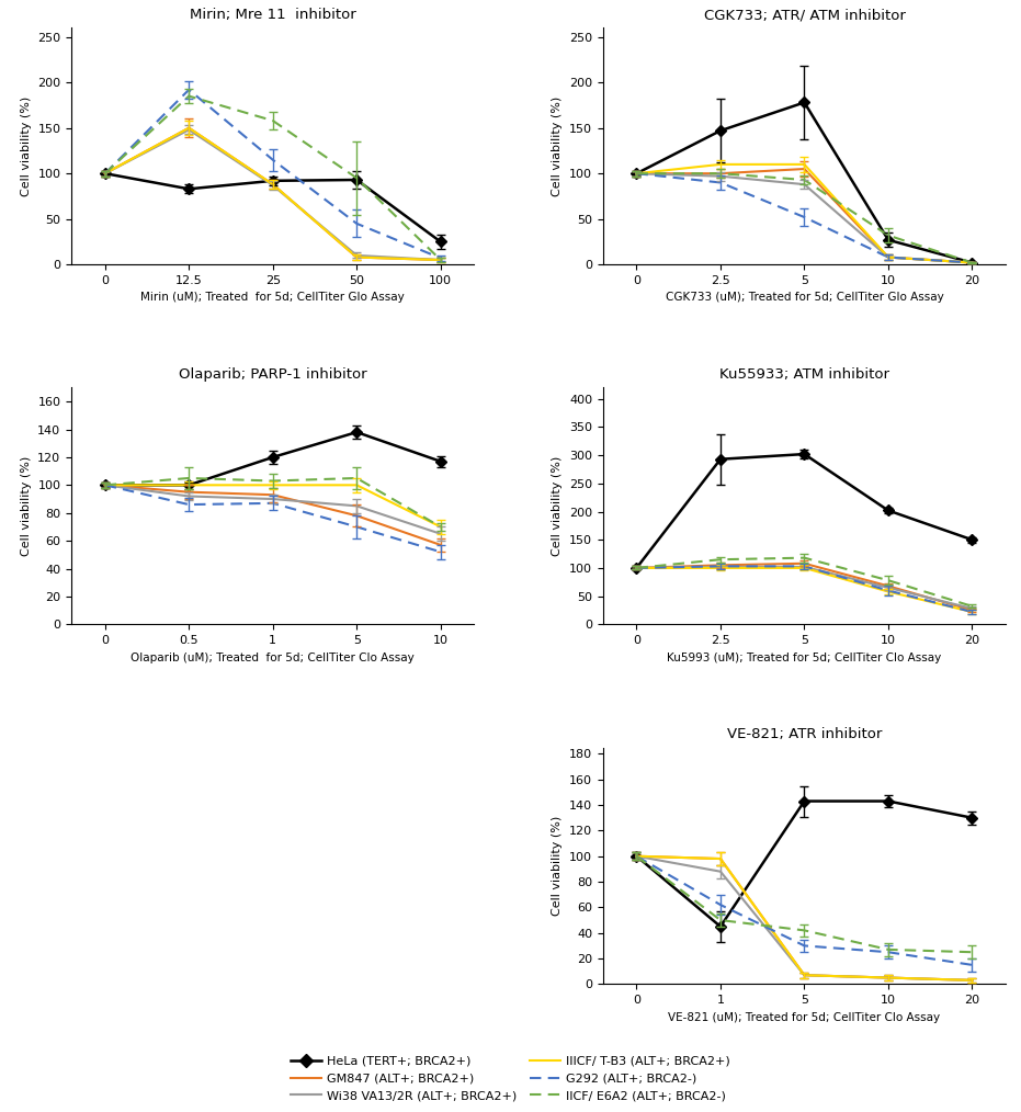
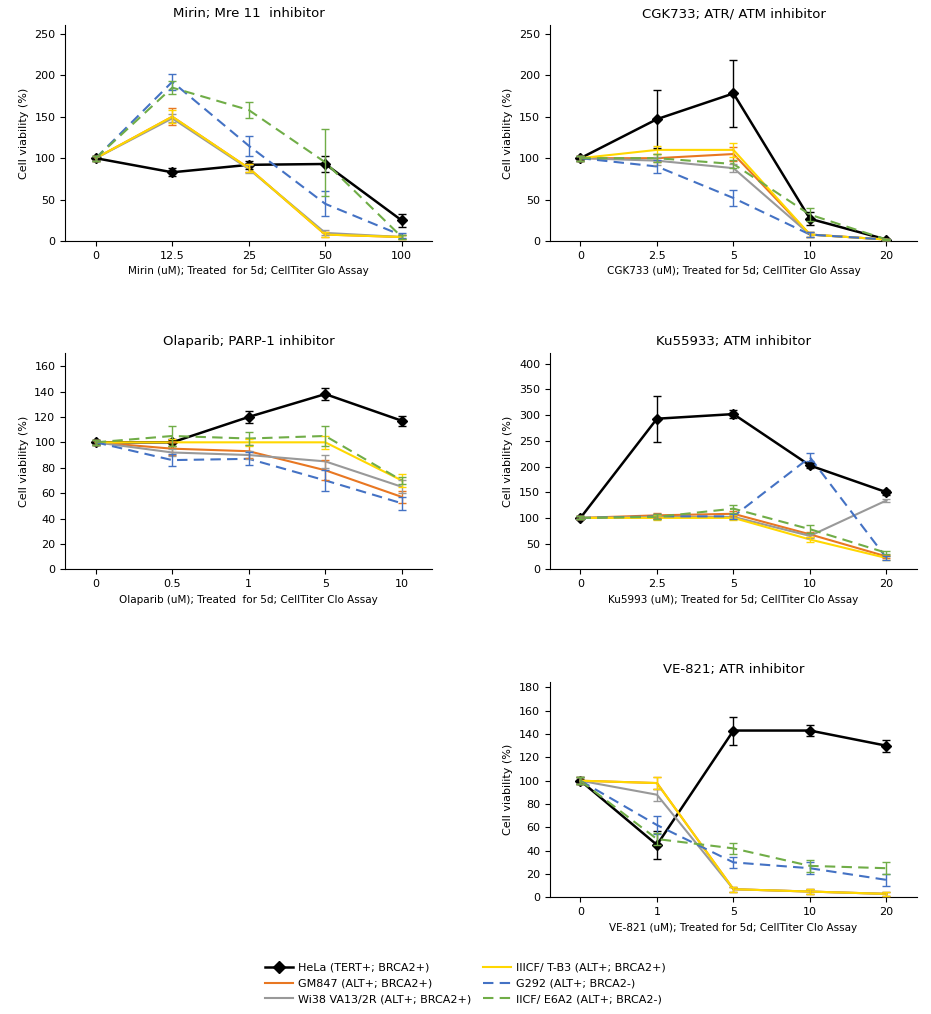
Ku55933; ATM inhibitor/IICF/ E6A2 (ALT+; BRCA2-)/2.5: 115 -> 102
Ku55933; ATM inhibitor/G292 (ALT+; BRCA2-)/10: 60 -> 218
Ku55933; ATM inhibitor/Wi38 VA13/2R (ALT+; BRCA2+)/20: 28 -> 134
